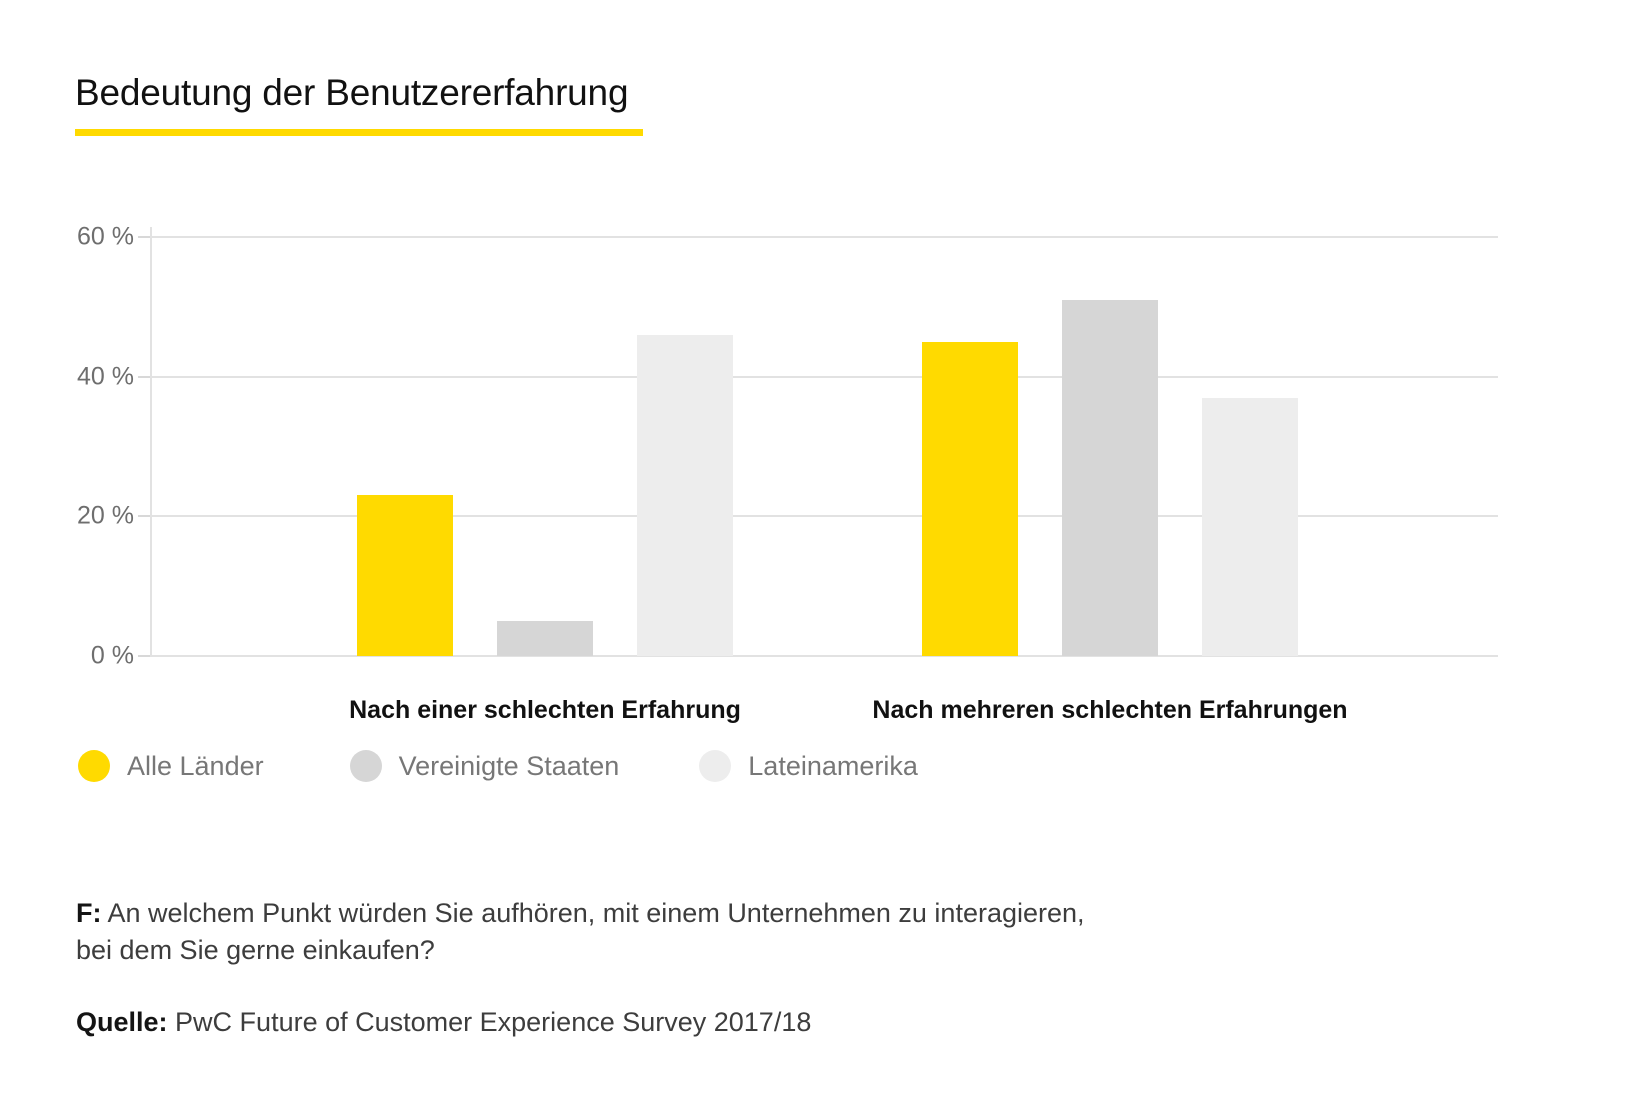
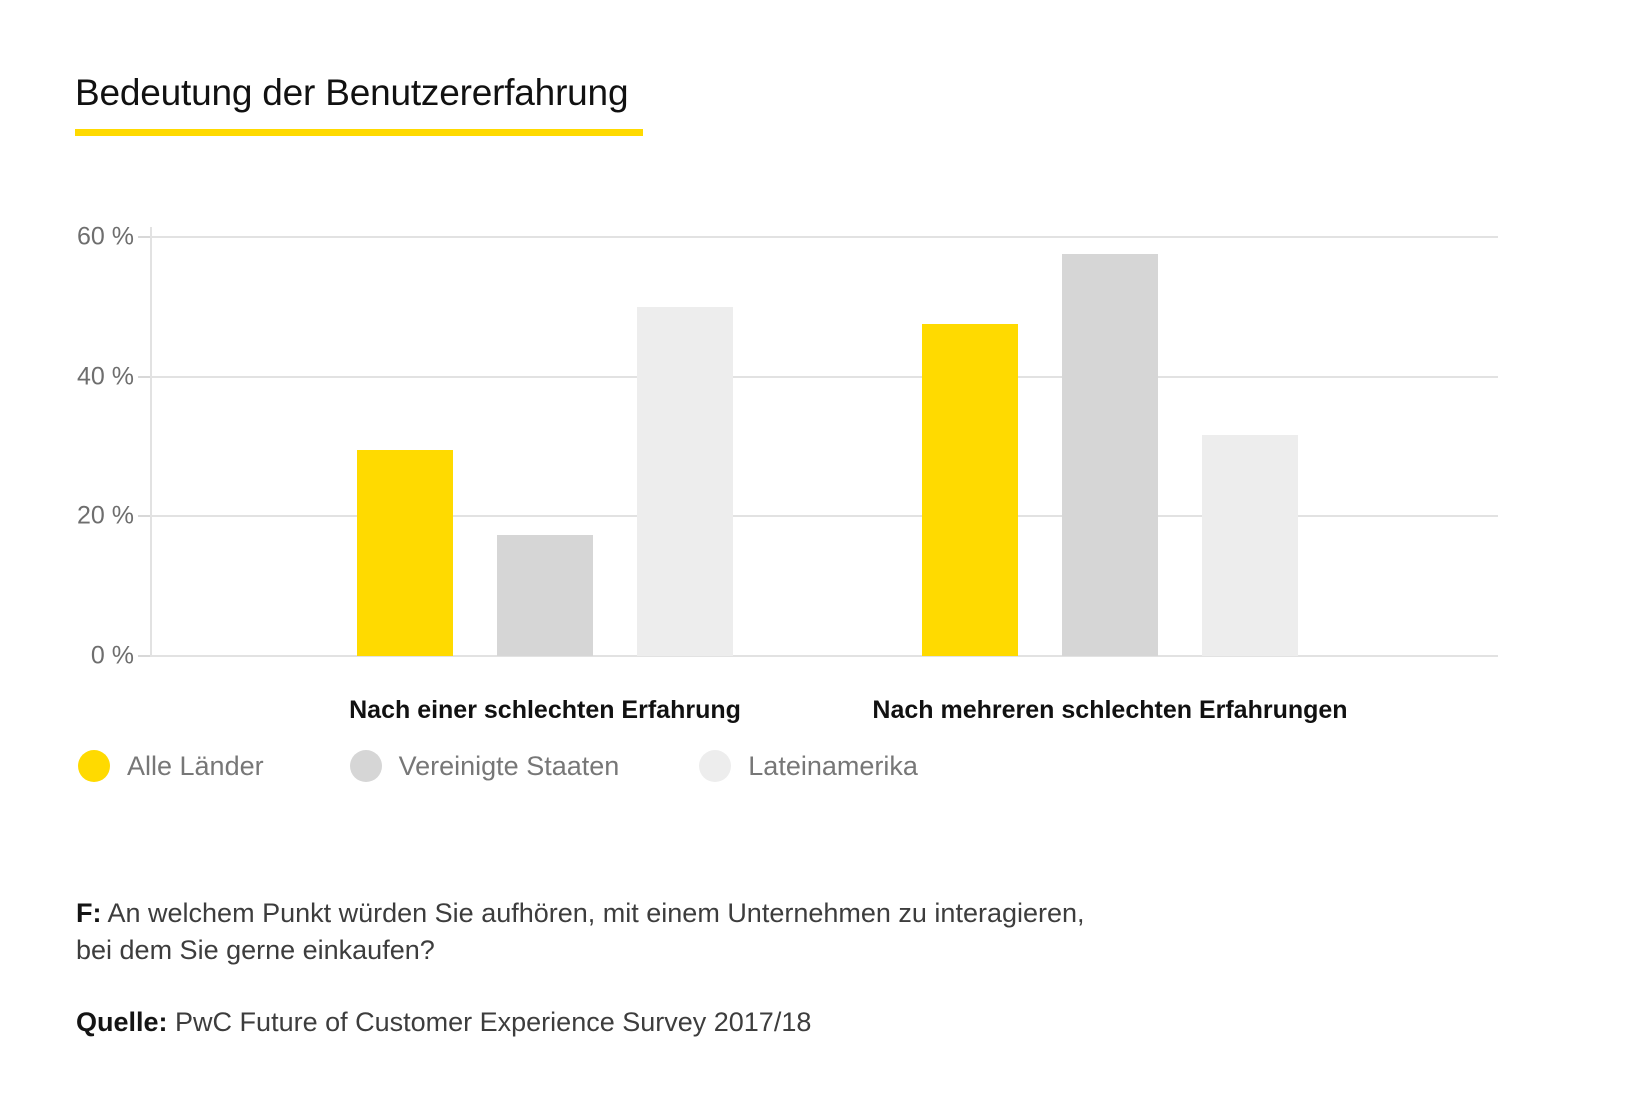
Alle Länder/Nach einer schlechten Erfahrung: 23% -> 30%
Vereinigte Staaten/Nach einer schlechten Erfahrung: 5% -> 17%
Lateinamerika/Nach einer schlechten Erfahrung: 46% -> 50%
Alle Länder/Nach mehreren schlechten Erfahrungen: 45% -> 48%
Vereinigte Staaten/Nach mehreren schlechten Erfahrungen: 51% -> 58%
Lateinamerika/Nach mehreren schlechten Erfahrungen: 37% -> 32%
